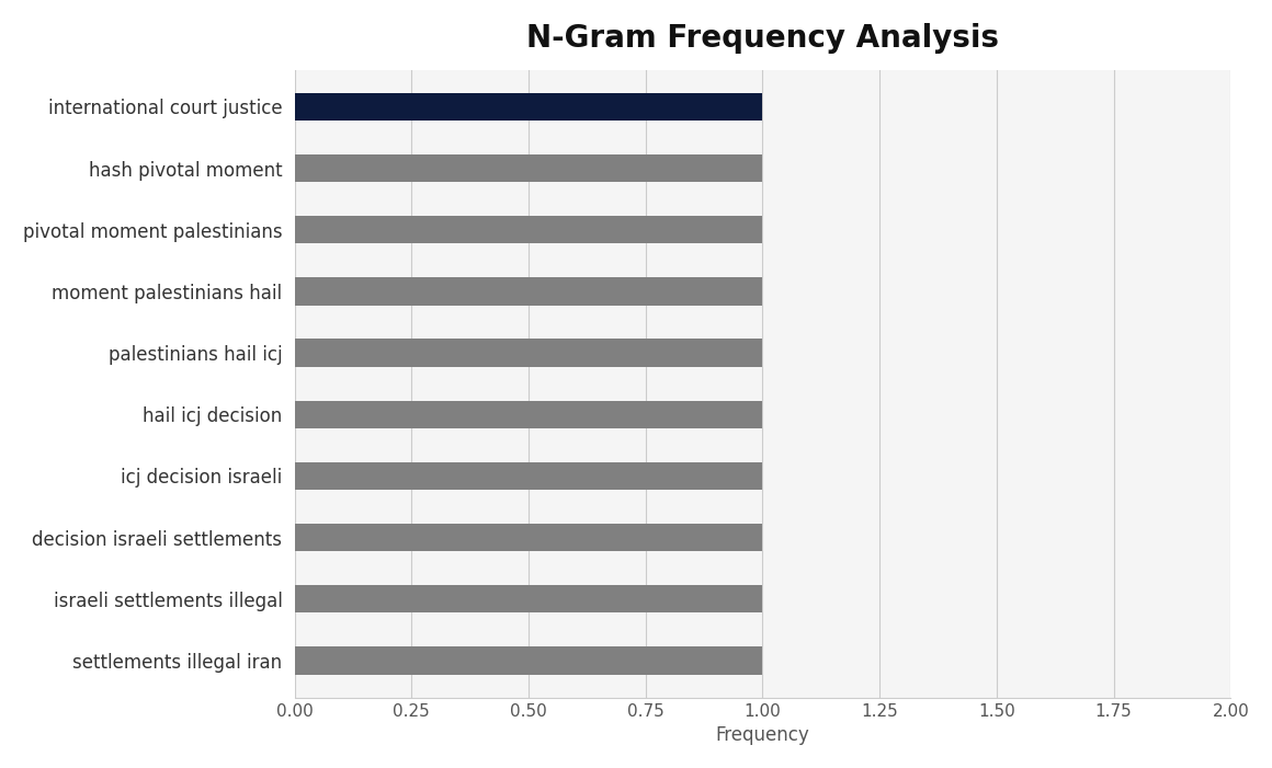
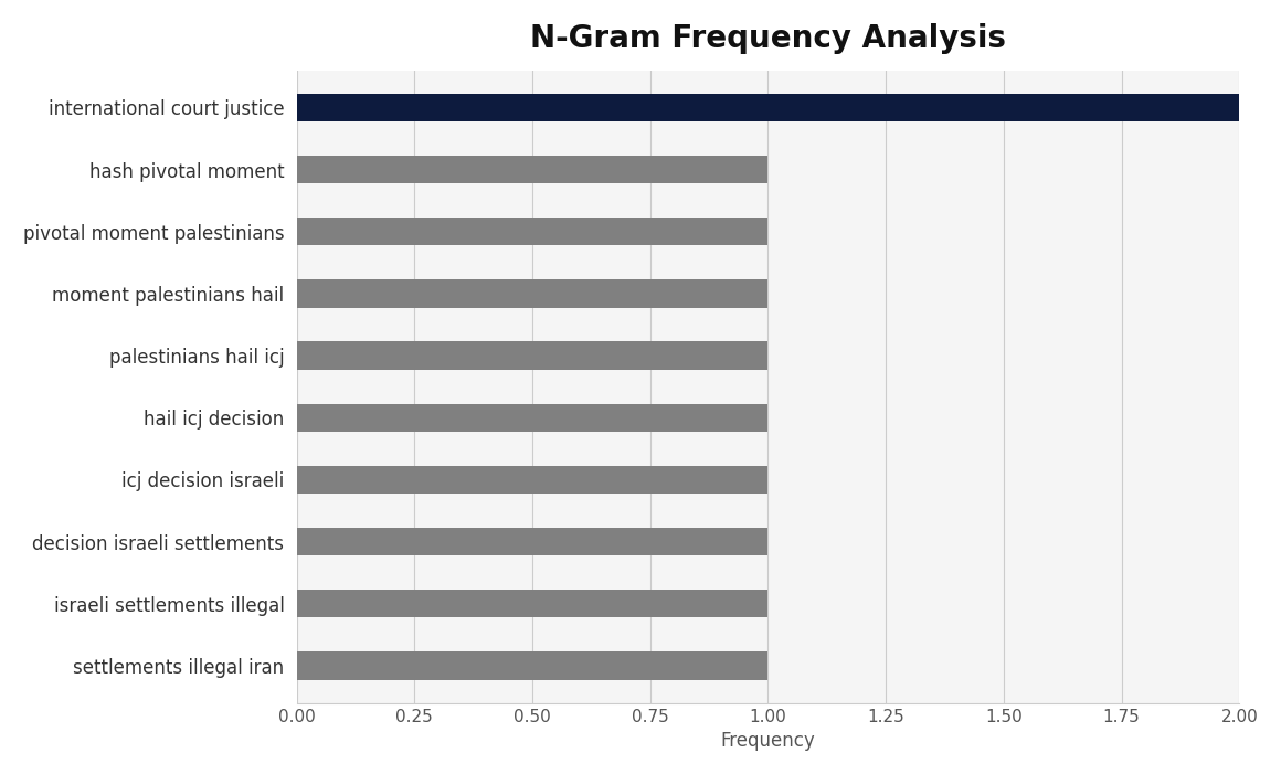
international court justice: 1 -> 2
